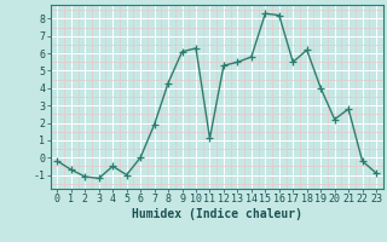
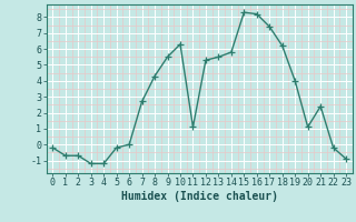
2: -1.1 -> -0.7
4: -0.5 -> -1.2
5: -1.0 -> -0.2
7: 1.9 -> 2.7
9: 6.1 -> 5.5
17: 5.5 -> 7.4
20: 2.2 -> 1.1
21: 2.8 -> 2.4
